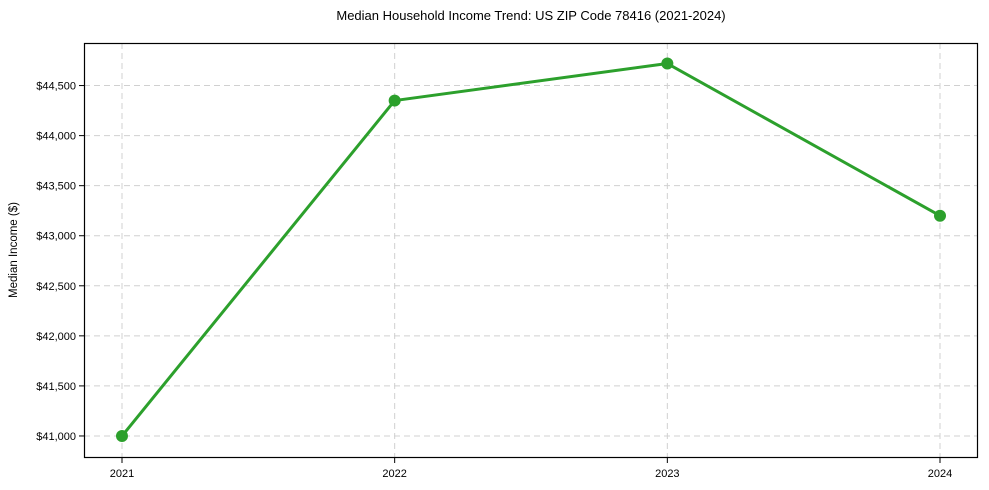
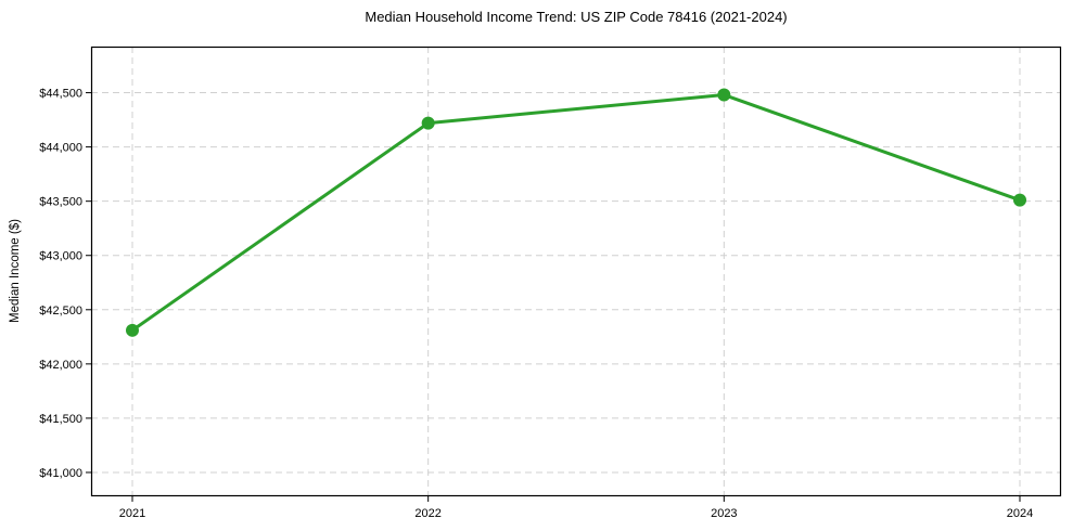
2021: $41000 -> $42310
2022: $44350 -> $44220
2023: $44720 -> $44480
2024: $43200 -> $43510
